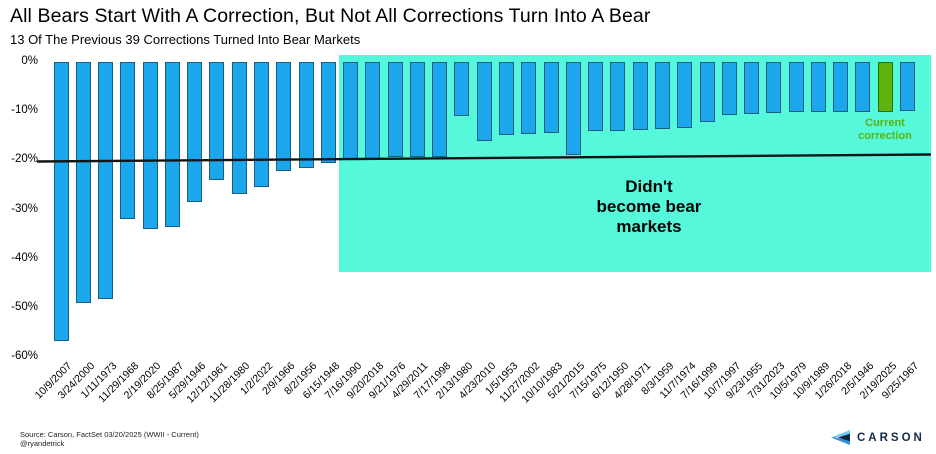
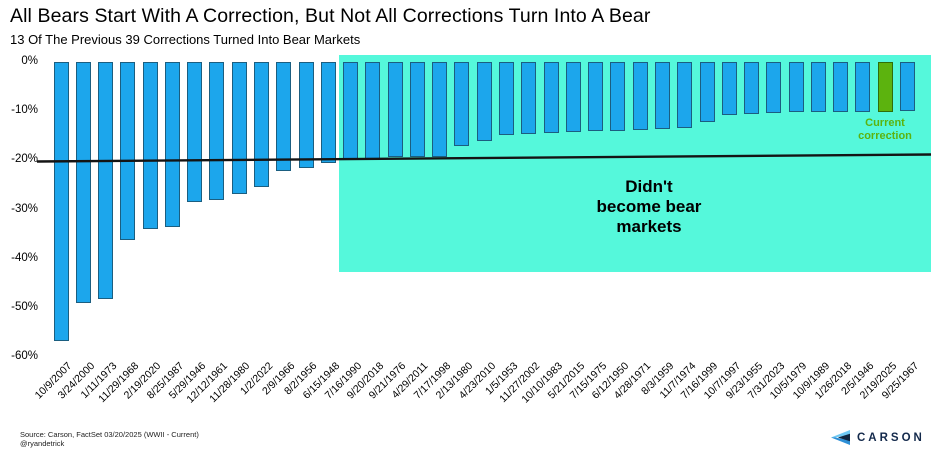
11/29/1968: -32% -> -36%
12/12/1961: -24% -> -28%
2/13/1980: -11% -> -17%
5/21/2015: -19% -> -14%
